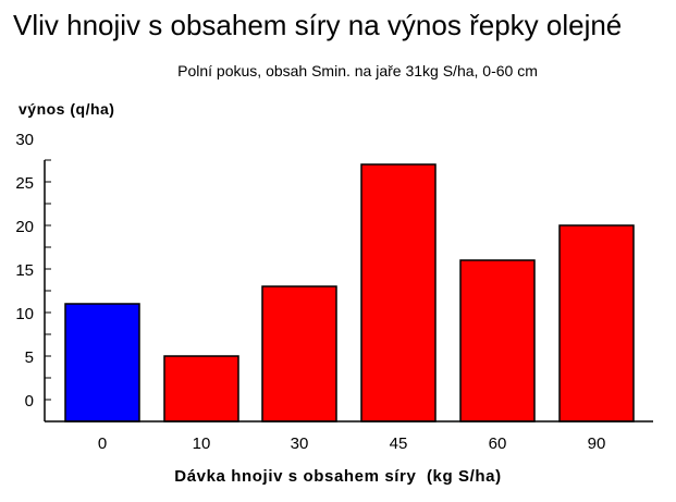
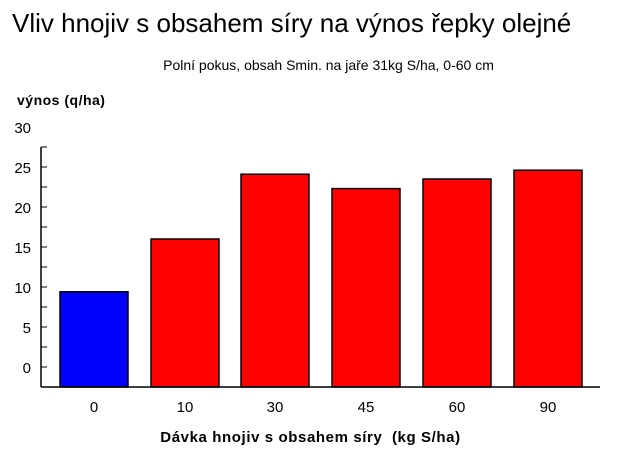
0: 11 -> 9
10: 5 -> 16
30: 13 -> 24
45: 27 -> 22
60: 16 -> 24
90: 20 -> 25
